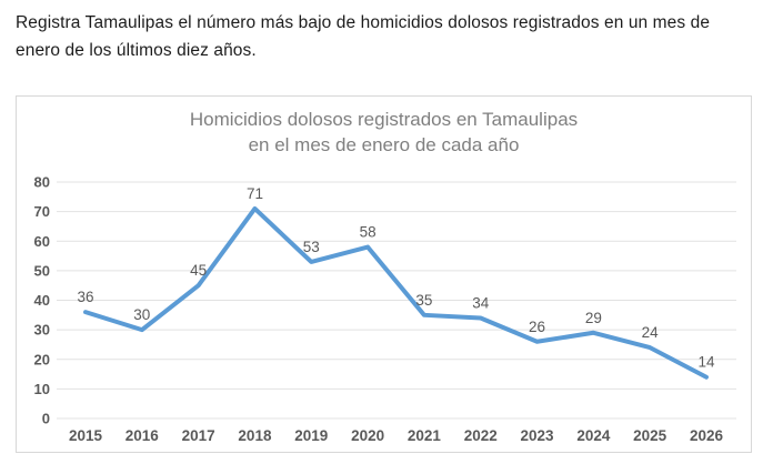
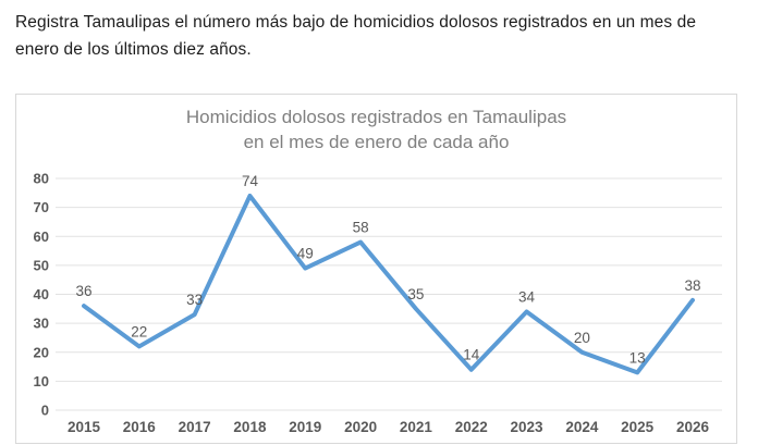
2016: 30 -> 22
2017: 45 -> 33
2018: 71 -> 74
2019: 53 -> 49
2022: 34 -> 14
2023: 26 -> 34
2024: 29 -> 20
2025: 24 -> 13
2026: 14 -> 38
